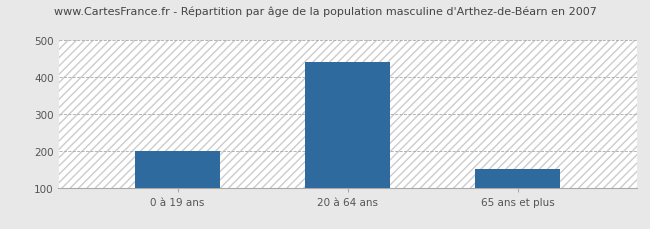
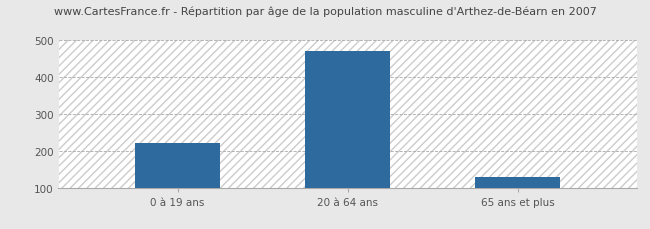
0 à 19 ans: 200 -> 220
20 à 64 ans: 440 -> 470
65 ans et plus: 150 -> 130
